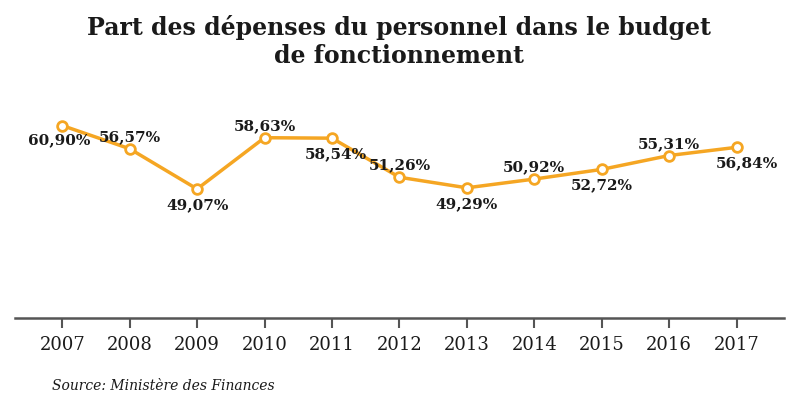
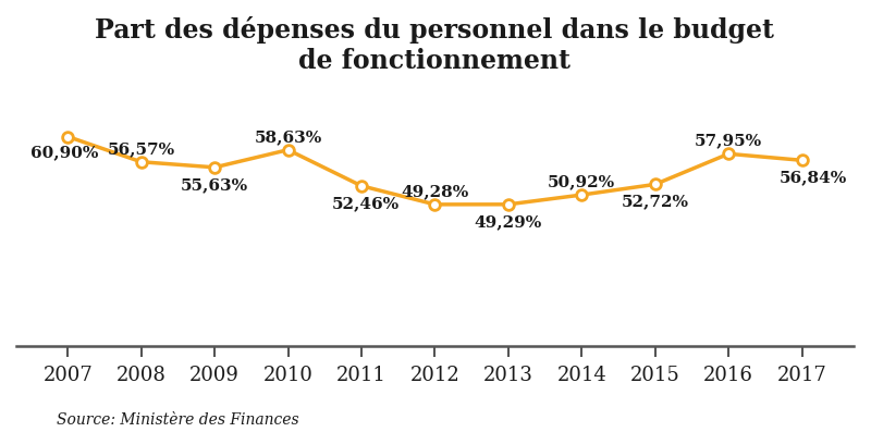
2009: 49,07% -> 55,63%
2011: 58,54% -> 52,46%
2012: 51,26% -> 49,28%
2016: 55,31% -> 57,95%
